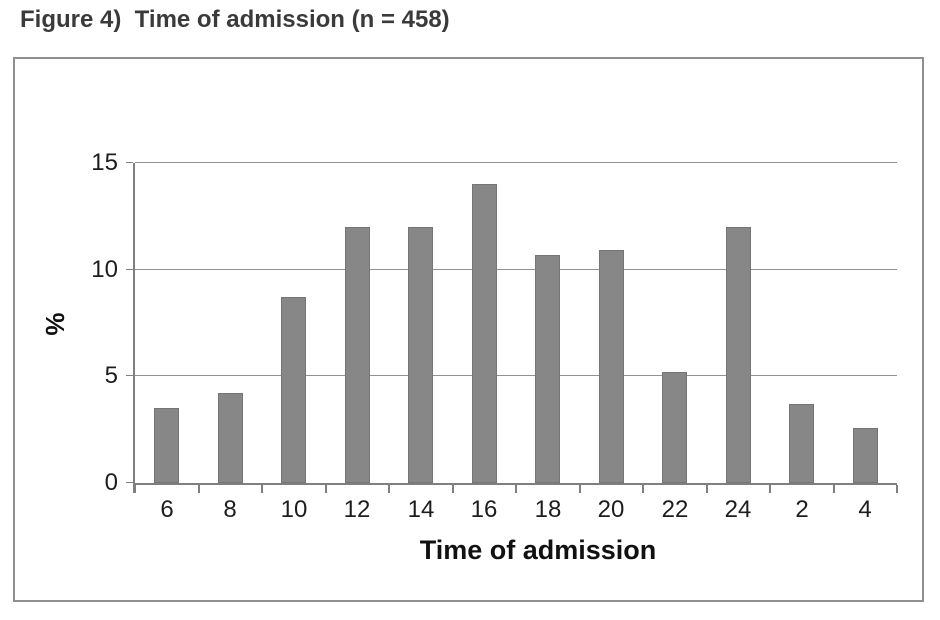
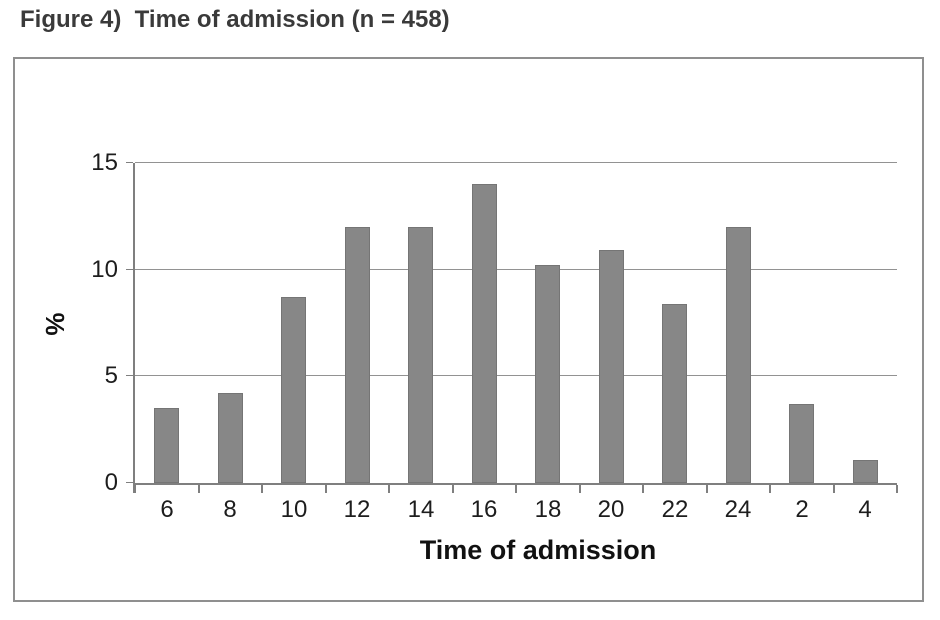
18: 10.7 -> 10.2
22: 5.2 -> 8.4
4: 2.6 -> 1.1
